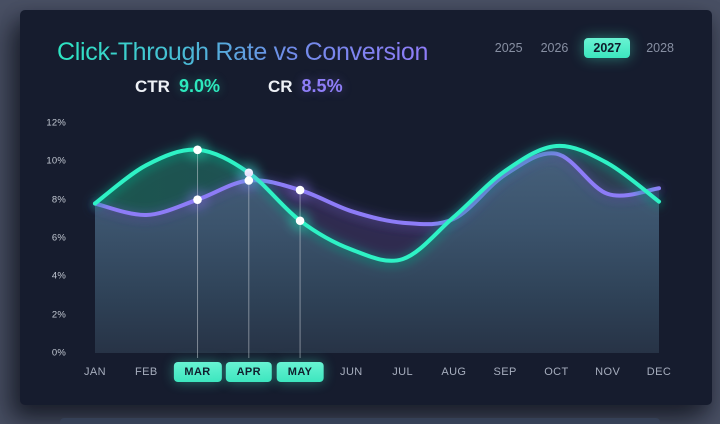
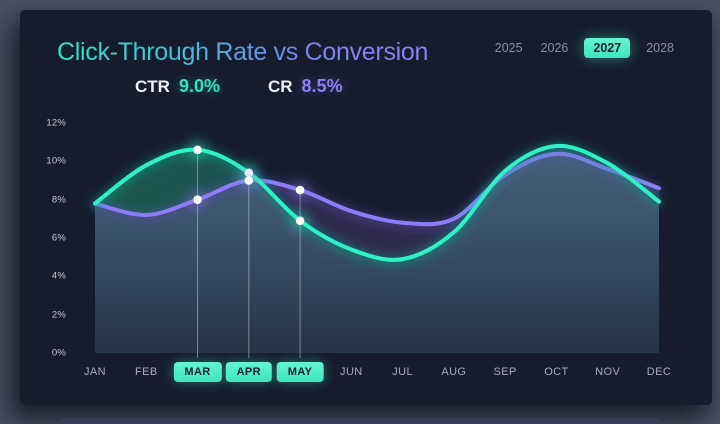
CTR/AUG: 7.1% -> 6.3%
CR/NOV: 8.3% -> 9.6%
